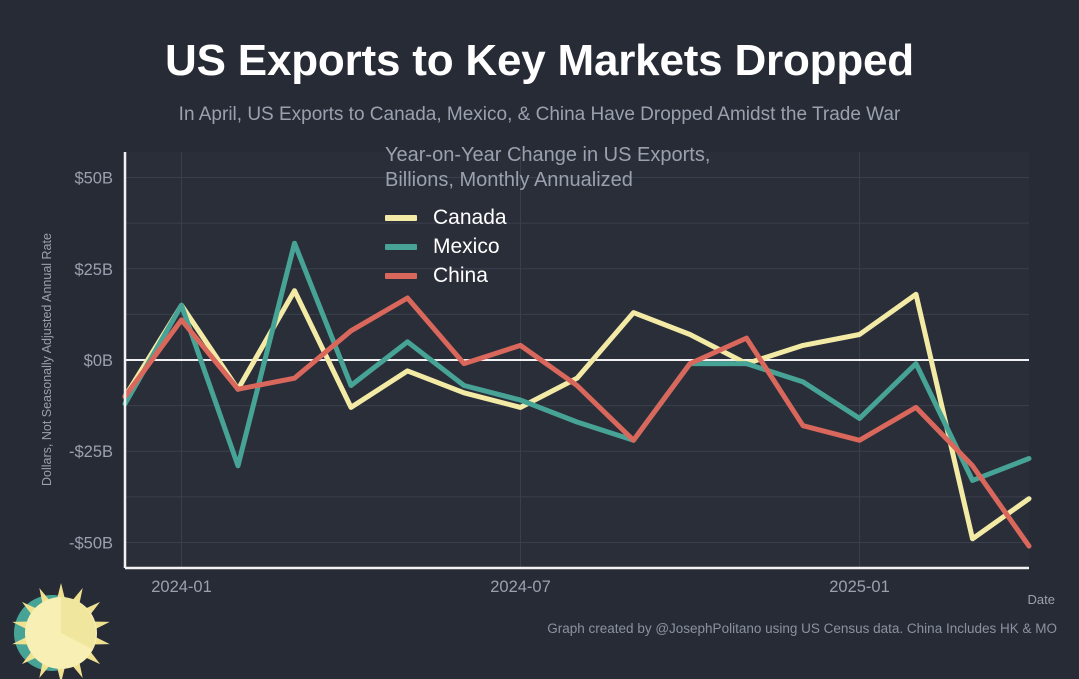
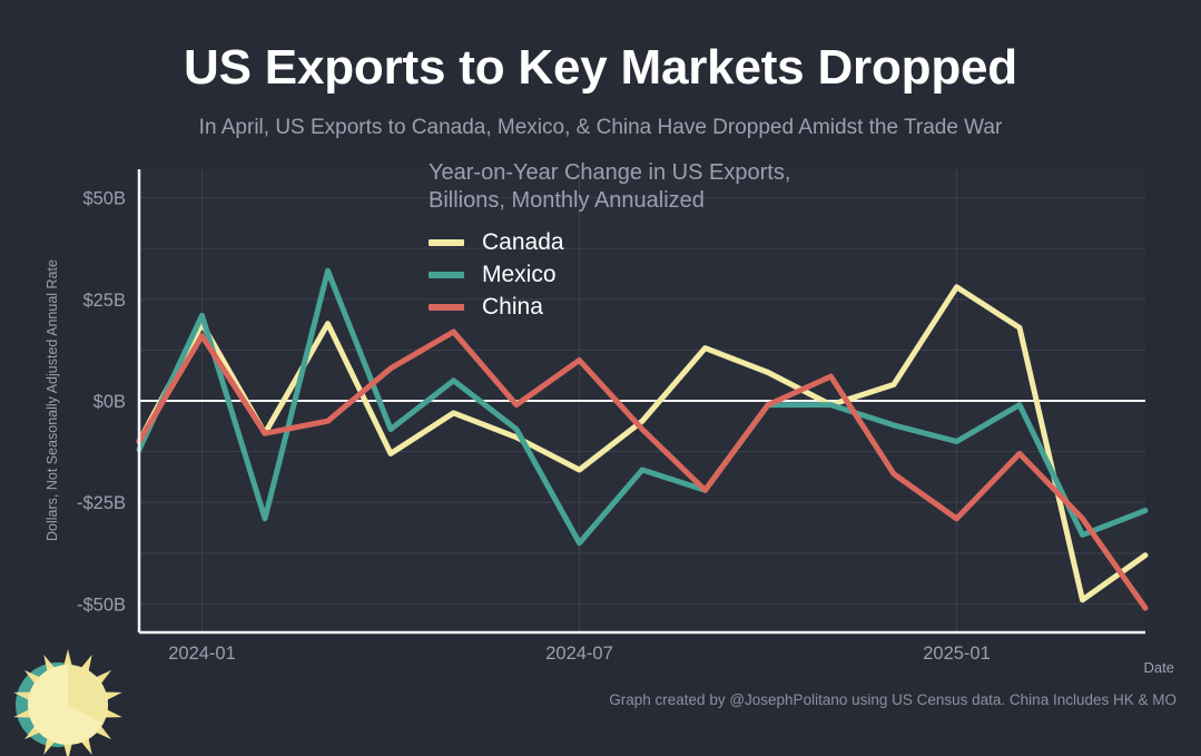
Canada/2024-01: $15B -> $19B
Mexico/2024-01: $15B -> $21B
China/2024-01: $11B -> $16B
Canada/2024-07: -$13B -> -$17B
Mexico/2024-07: -$11B -> -$35B
China/2024-07: $4B -> $10B
Canada/2025-01: $7B -> $28B
Mexico/2025-01: -$16B -> -$10B
China/2025-01: -$22B -> -$29B
